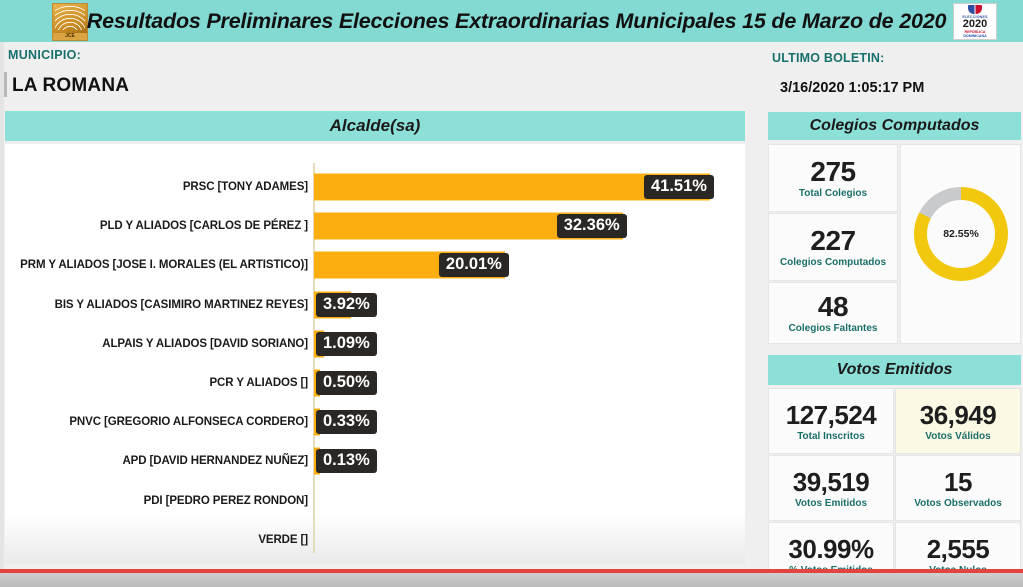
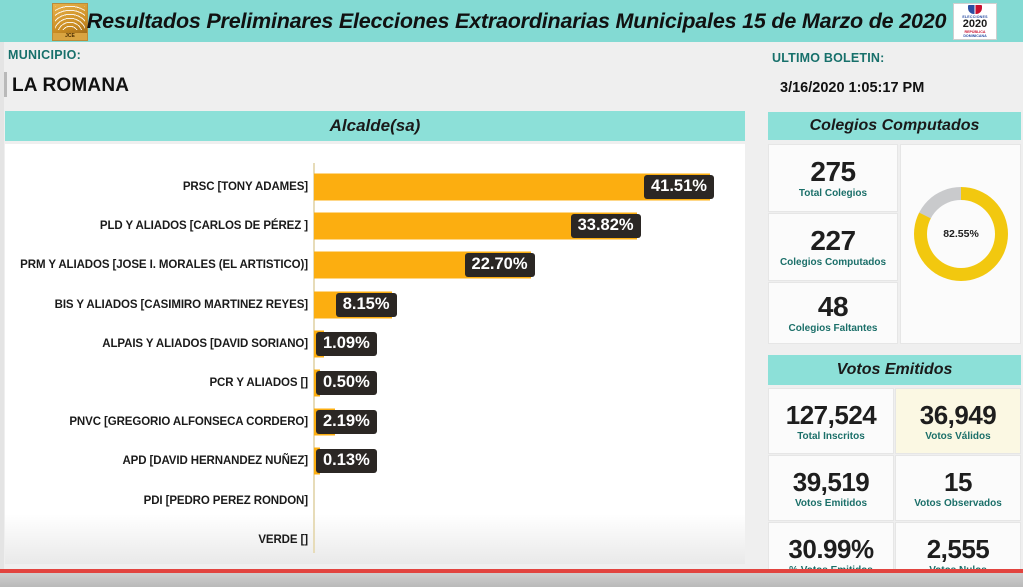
PLD Y ALIADOS [CARLOS DE PÉREZ ]: 32.36% -> 33.82%
PRM Y ALIADOS [JOSE I. MORALES (EL ARTISTICO)]: 20.01% -> 22.70%
BIS Y ALIADOS [CASIMIRO MARTINEZ REYES]: 3.92% -> 8.15%
PNVC [GREGORIO ALFONSECA CORDERO]: 0.33% -> 2.19%
